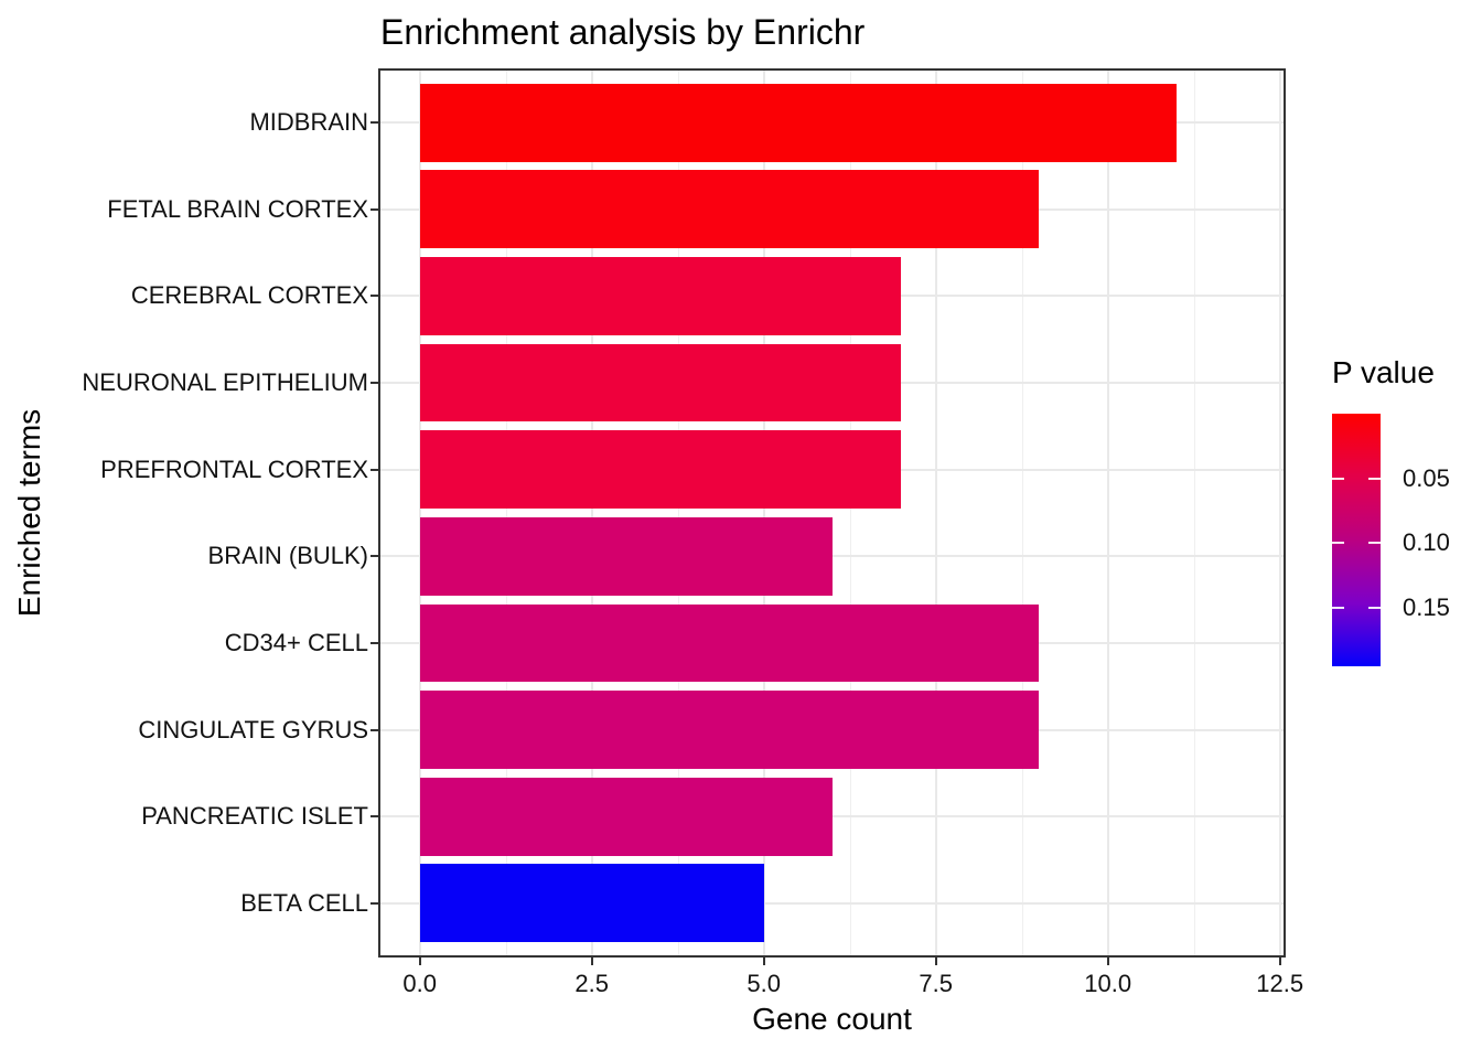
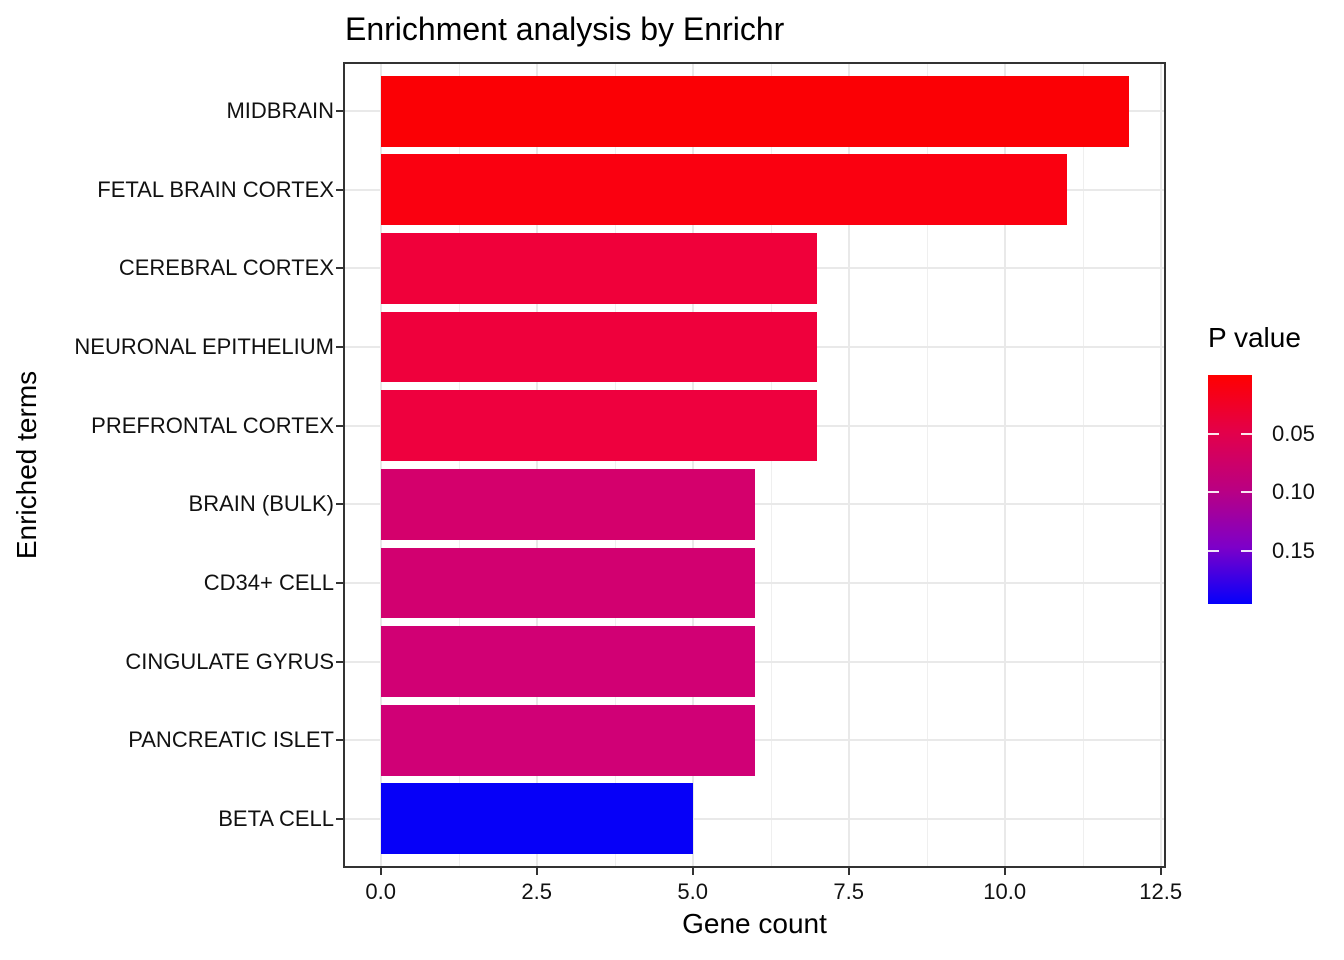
MIDBRAIN: 11 -> 12
FETAL BRAIN CORTEX: 9 -> 11
CD34+ CELL: 9 -> 6
CINGULATE GYRUS: 9 -> 6
